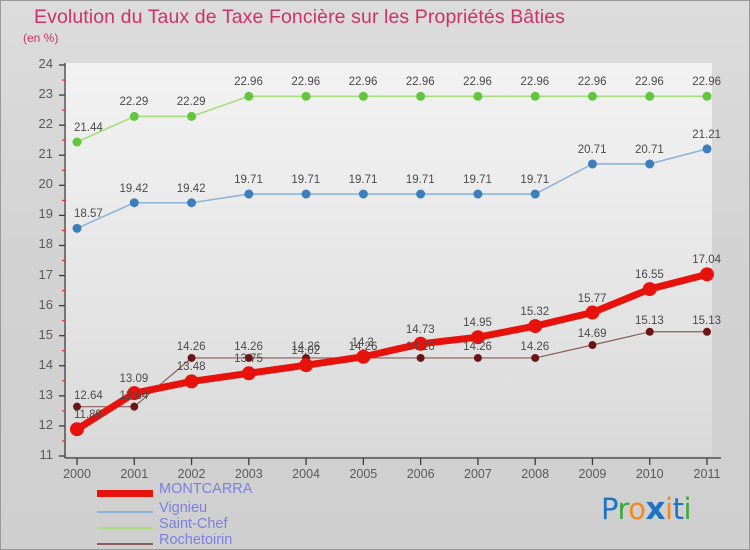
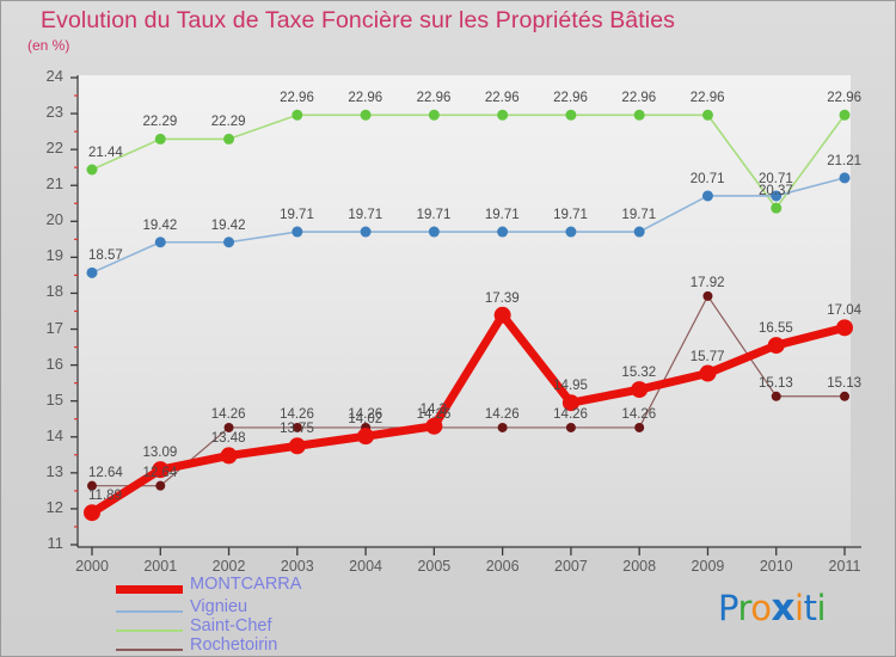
MONTCARRA/2006: 14.73 -> 17.39
Rochetoirin/2009: 14.69 -> 17.92
Saint-Chef/2010: 22.96 -> 20.37
